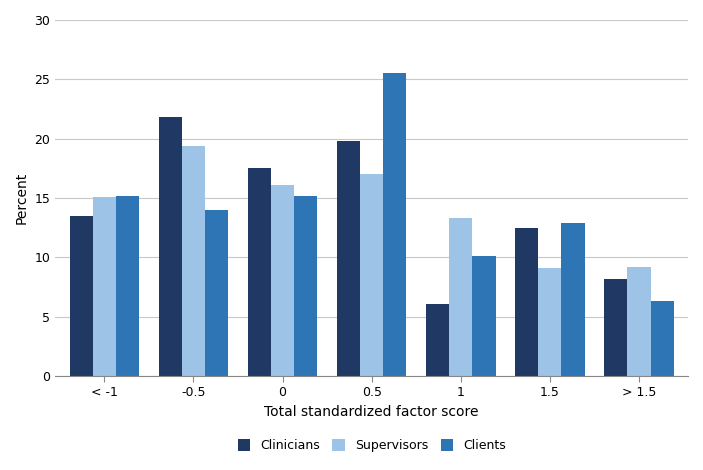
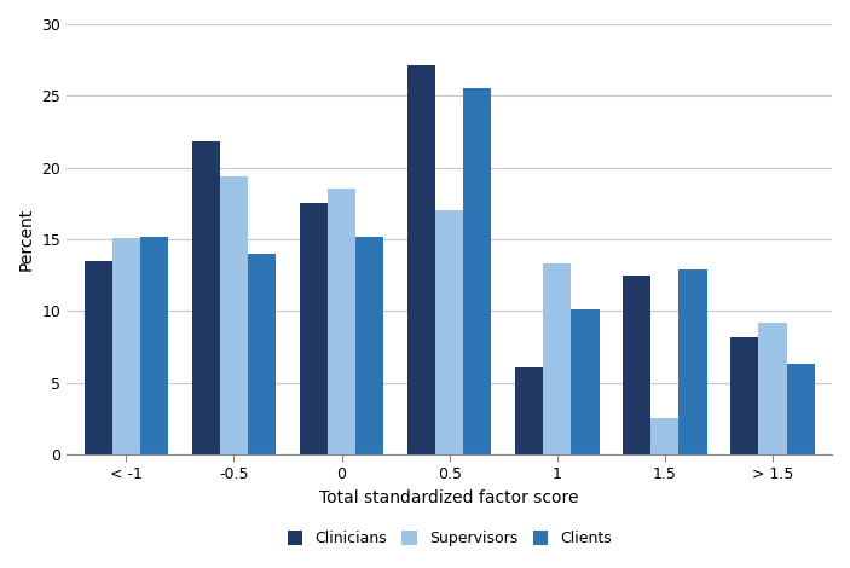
Supervisors/0: 16.1 -> 18.5
Clinicians/0.5: 19.8 -> 27.1
Supervisors/1.5: 9.1 -> 2.5
